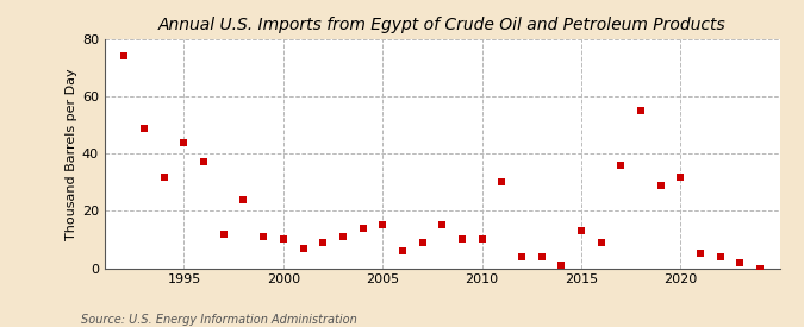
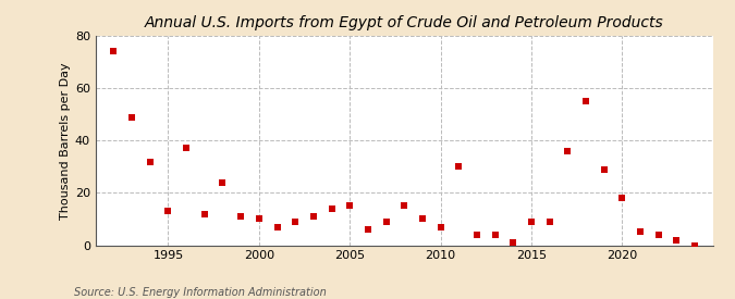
1995: 44 -> 13
2010: 10 -> 7
2015: 13 -> 9
2020: 32 -> 18
